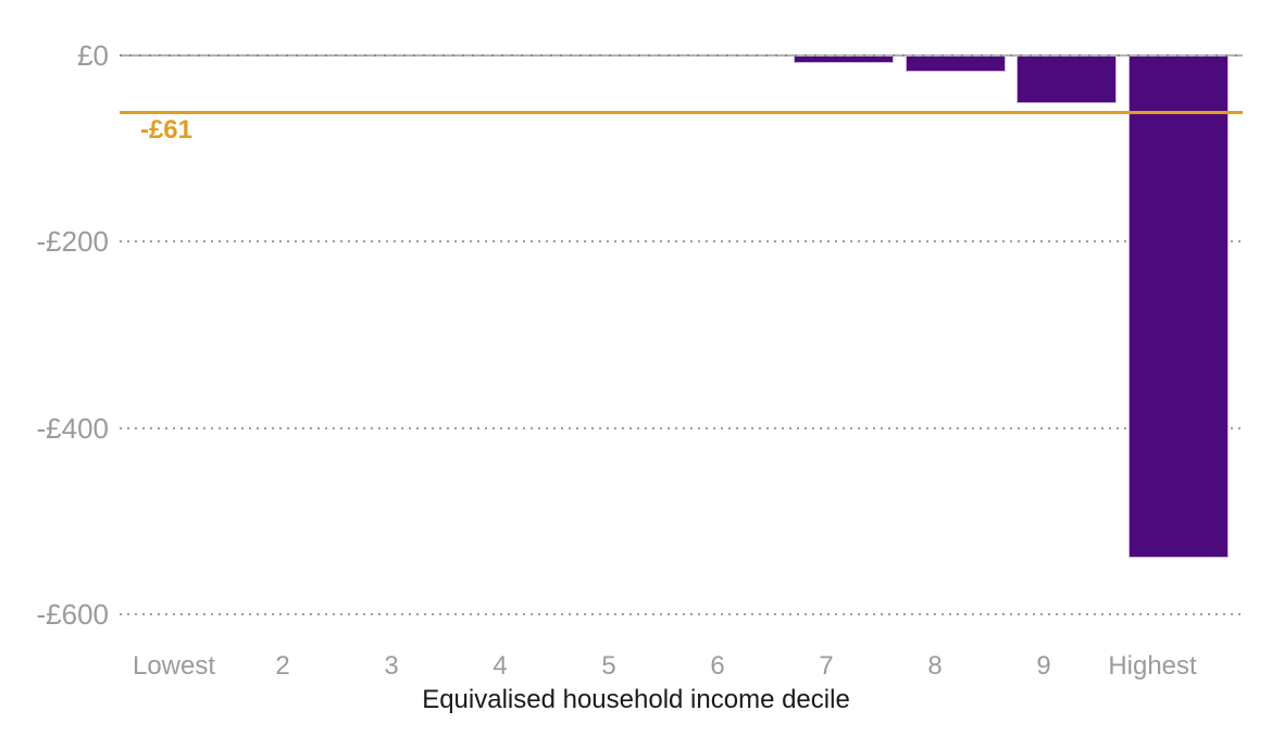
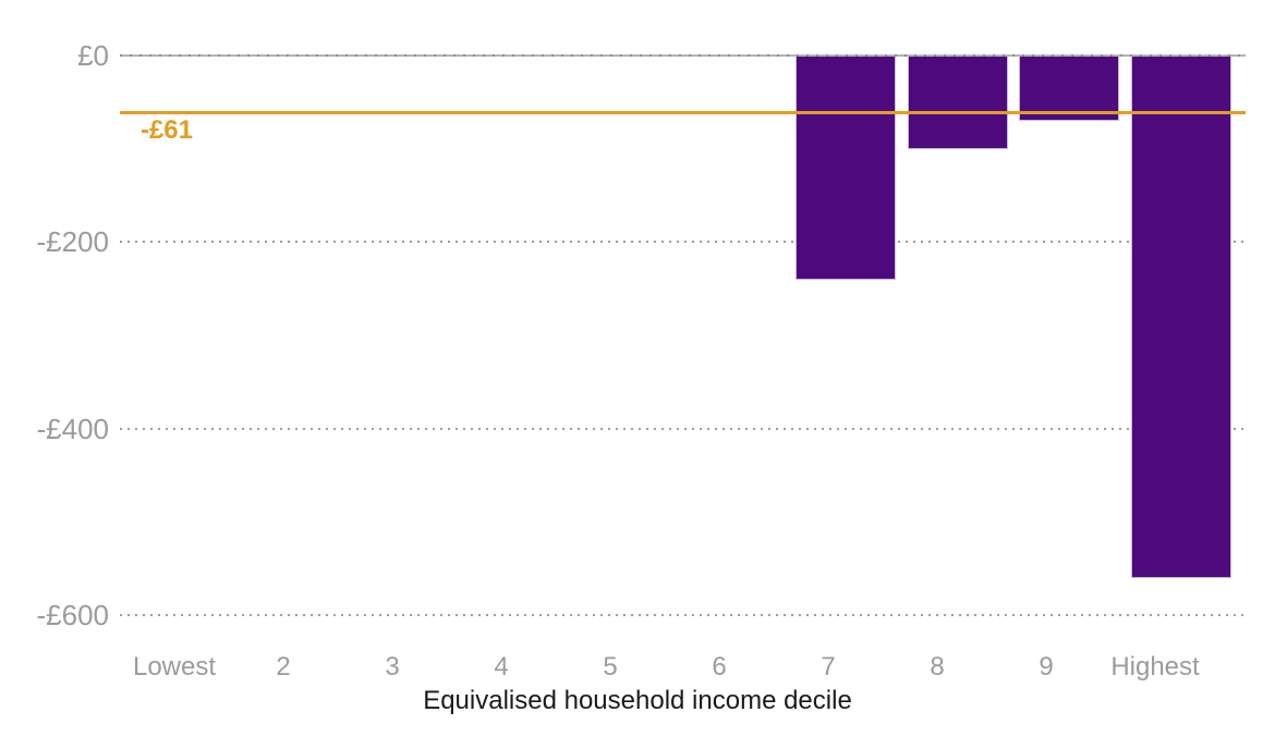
7: -£10 -> -£240
8: -£20 -> -£100
9: -£50 -> -£70
Highest: -£540 -> -£560
